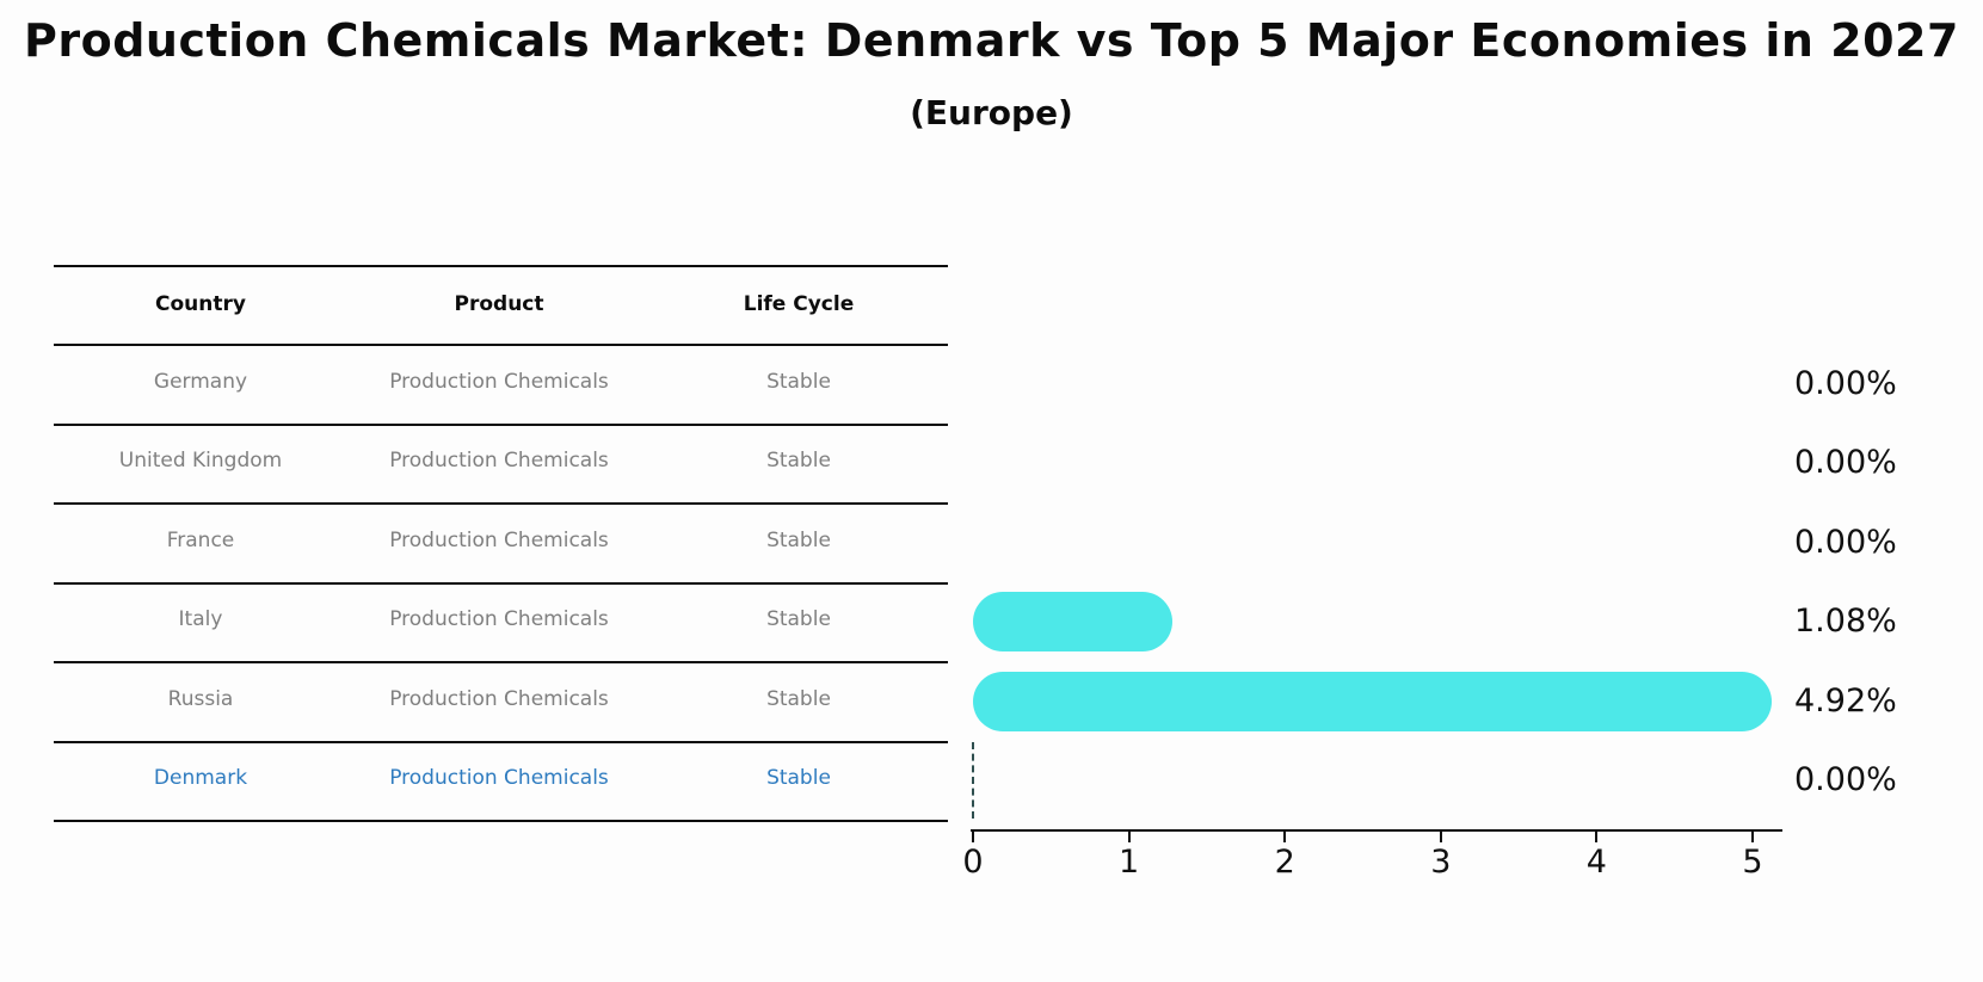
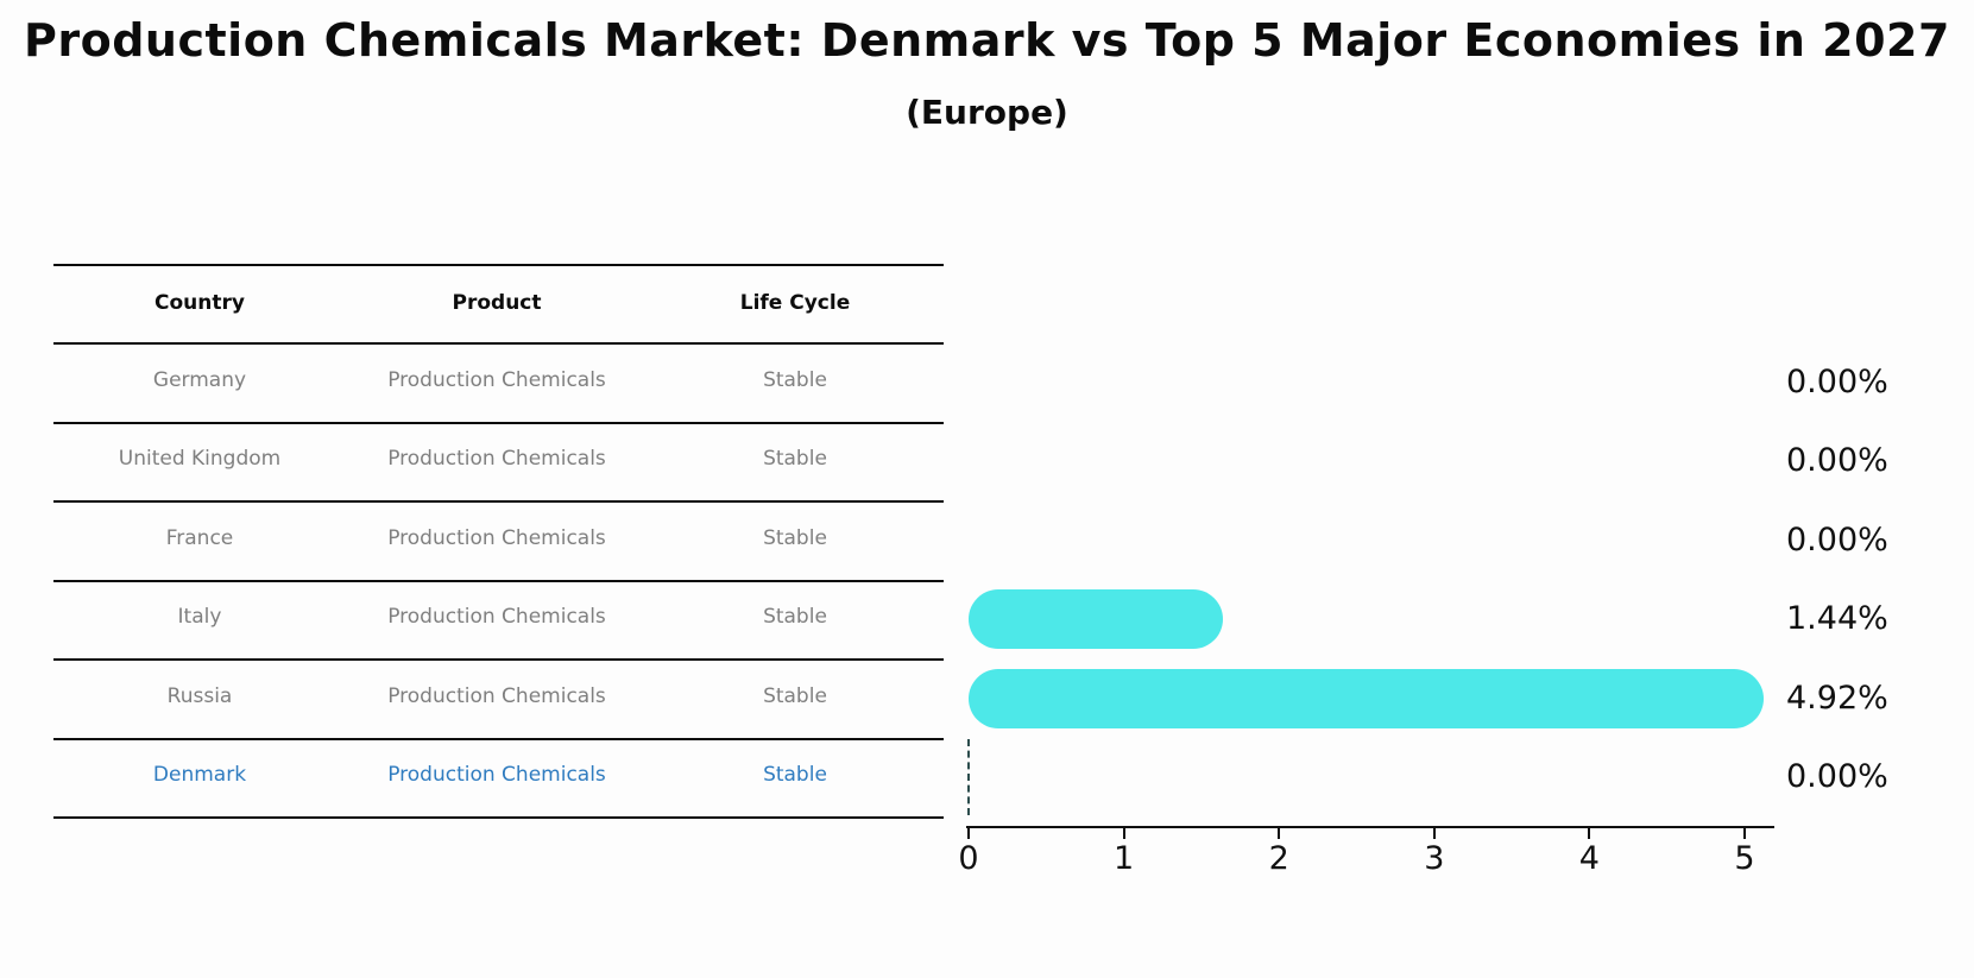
Italy: 1.08% -> 1.44%
